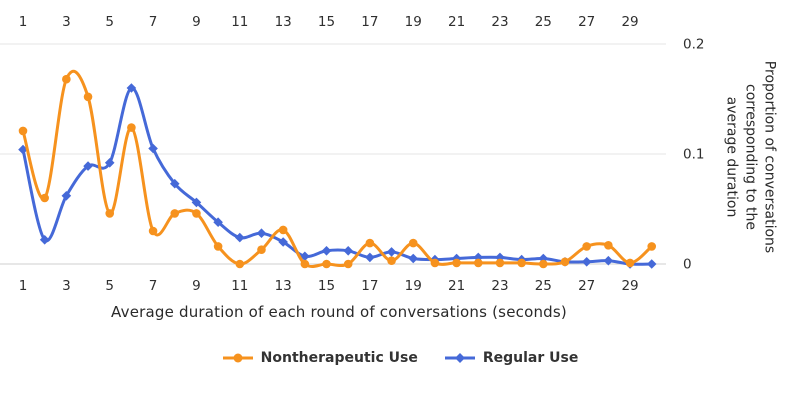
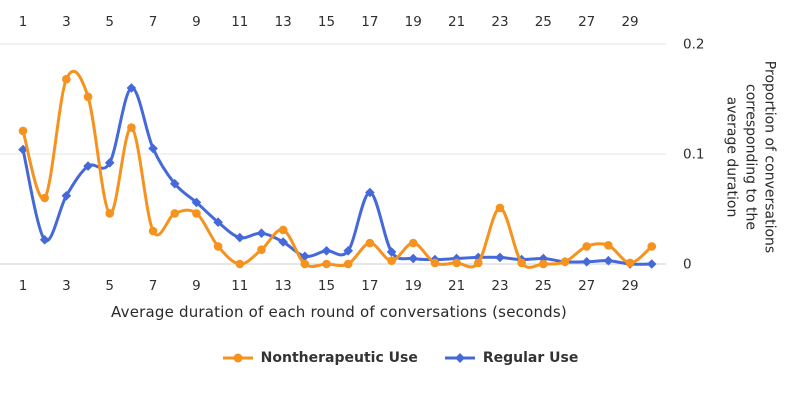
Regular Use/17: 0.006 -> 0.065
Nontherapeutic Use/23: 0.001 -> 0.051
